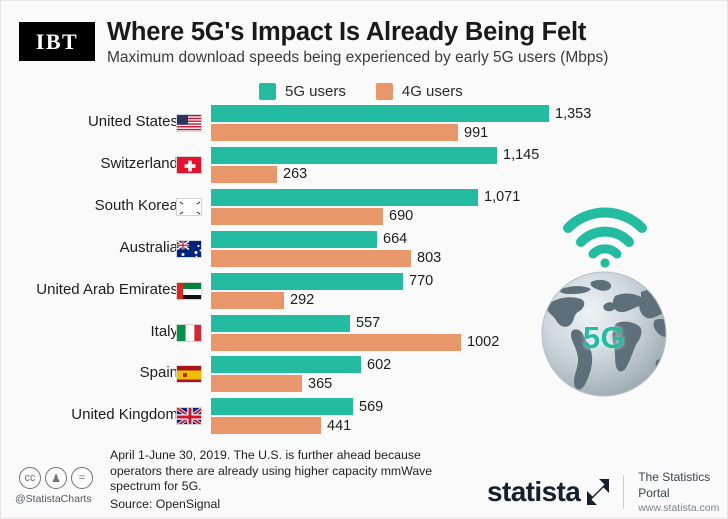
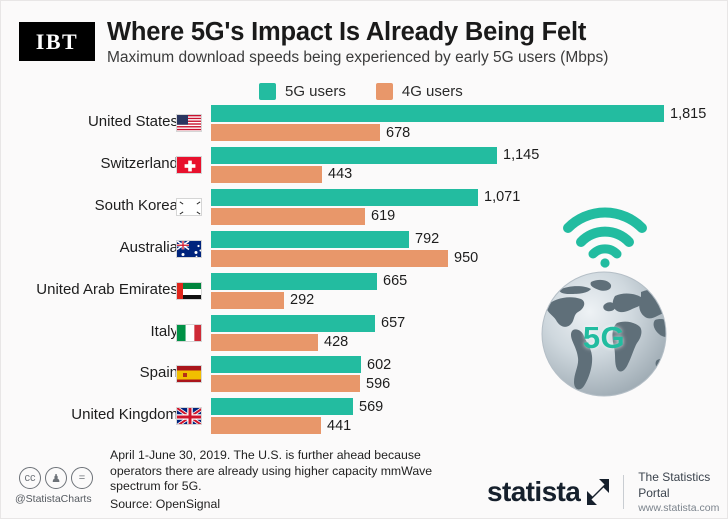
5G users/United States: 1,353 -> 1,815
4G users/United States: 991 -> 678
4G users/Switzerland: 263 -> 443
4G users/South Korea: 690 -> 619
5G users/Australia: 664 -> 792
4G users/Australia: 803 -> 950
5G users/United Arab Emirates: 770 -> 665
5G users/Italy: 557 -> 657
4G users/Italy: 1002 -> 428
4G users/Spain: 365 -> 596
